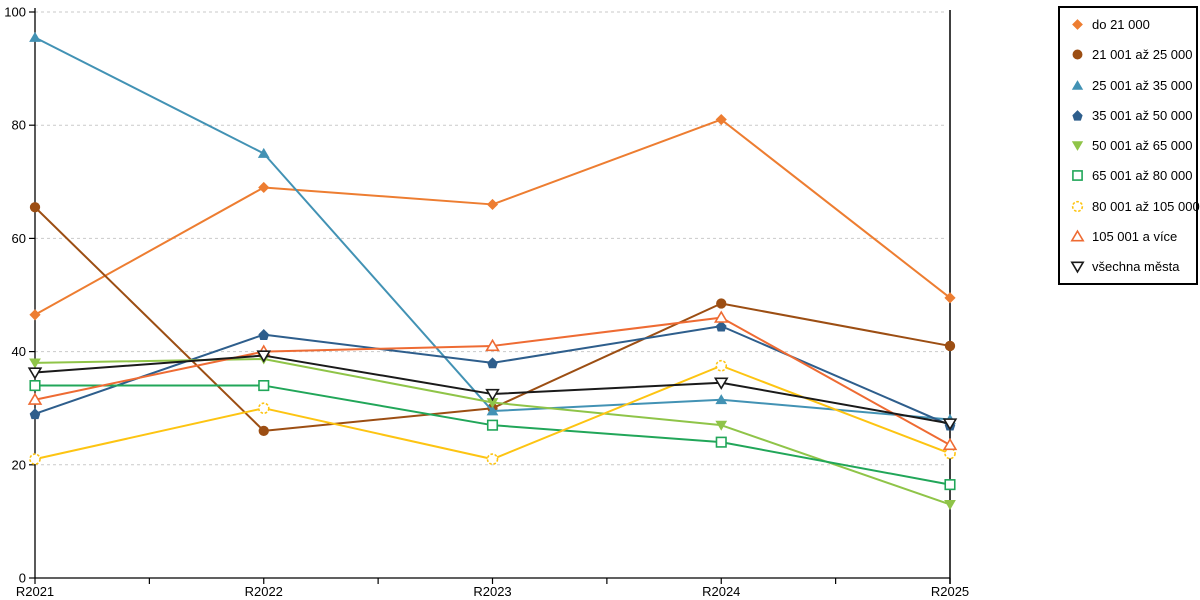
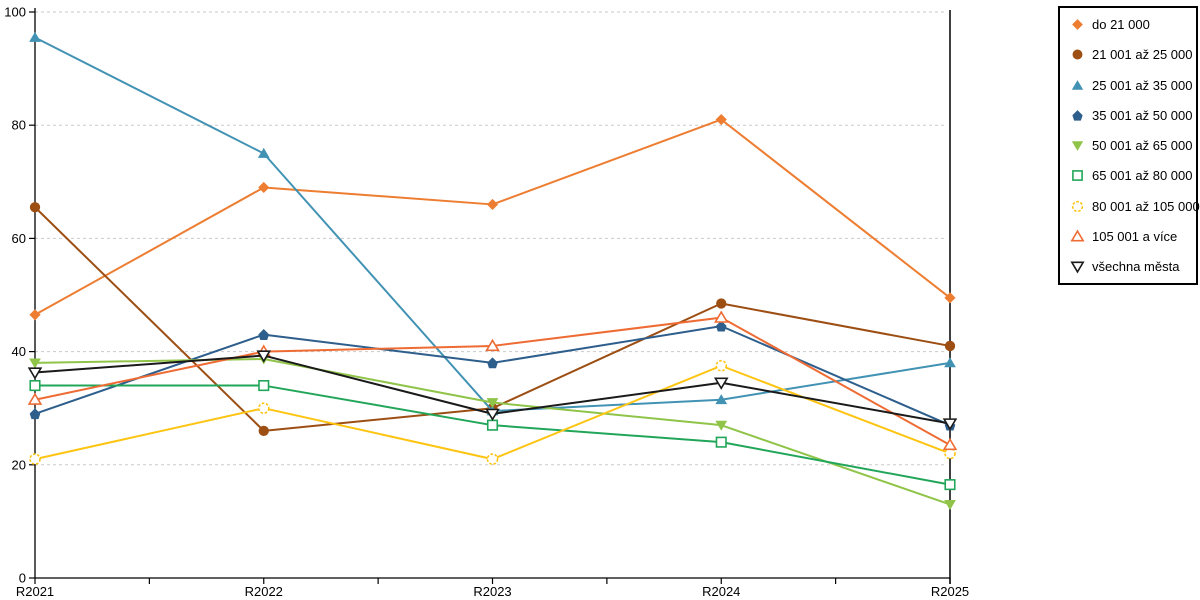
všechna města/R2023: 32 -> 29
25 001 až 35 000/R2025: 28 -> 38
